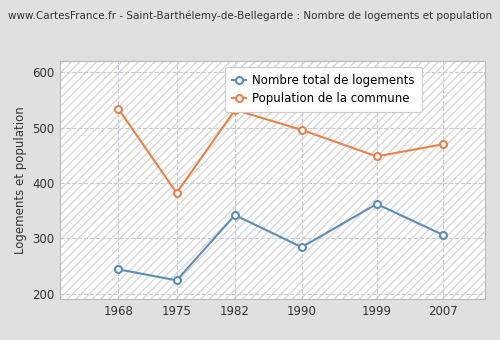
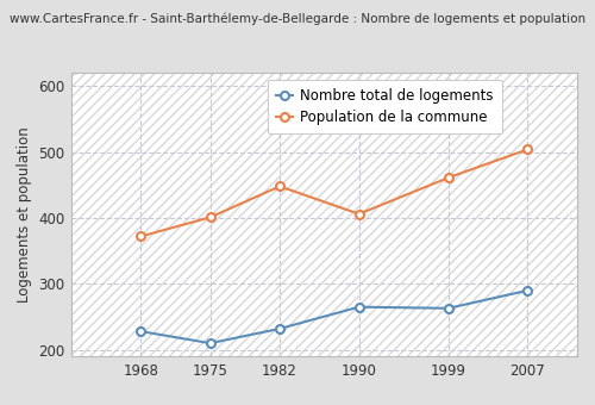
Nombre total de logements/1968: 244 -> 228
Population de la commune/1968: 534 -> 372
Nombre total de logements/1975: 224 -> 210
Population de la commune/1975: 382 -> 401
Nombre total de logements/1982: 342 -> 232
Population de la commune/1982: 532 -> 448
Nombre total de logements/1990: 284 -> 265
Population de la commune/1990: 496 -> 406
Nombre total de logements/1999: 362 -> 263
Population de la commune/1999: 448 -> 461
Nombre total de logements/2007: 306 -> 290
Population de la commune/2007: 470 -> 504
